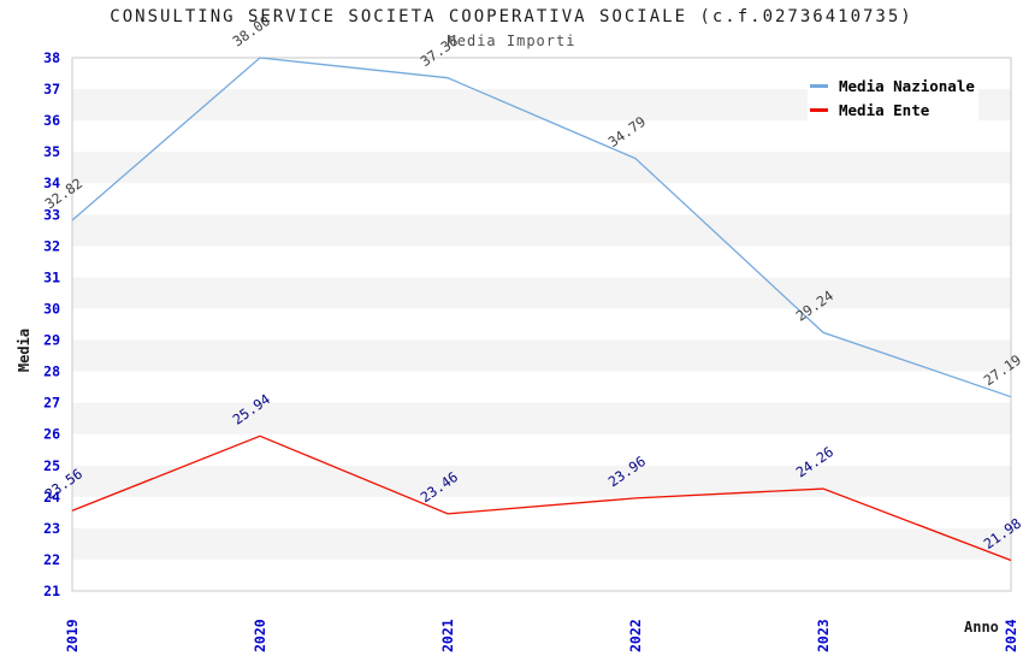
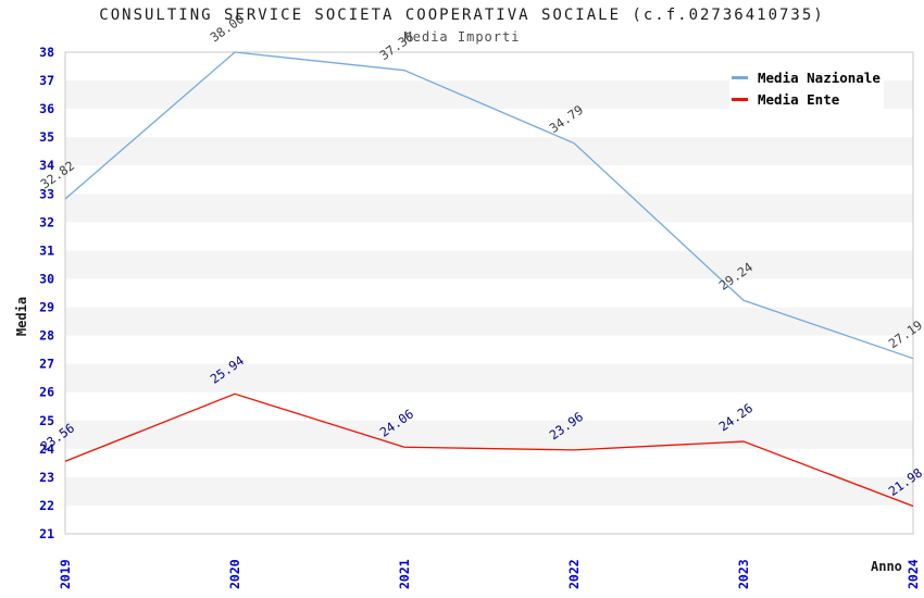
Media Ente/2021: 23.46 -> 24.06
